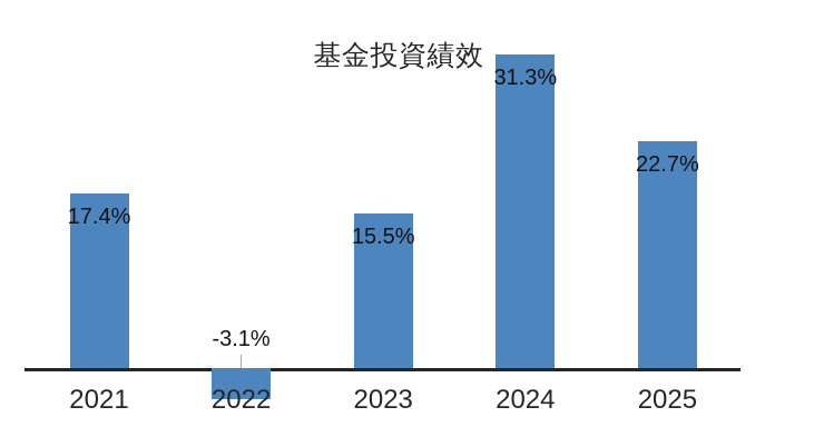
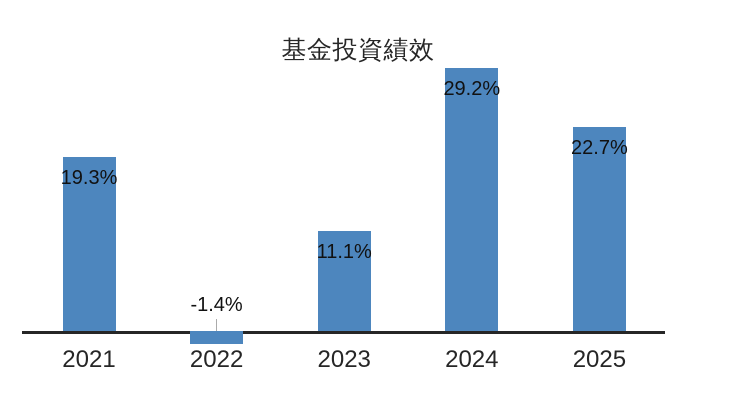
2021: 17.4% -> 19.3%
2022: -3.1% -> -1.4%
2023: 15.5% -> 11.1%
2024: 31.3% -> 29.2%
